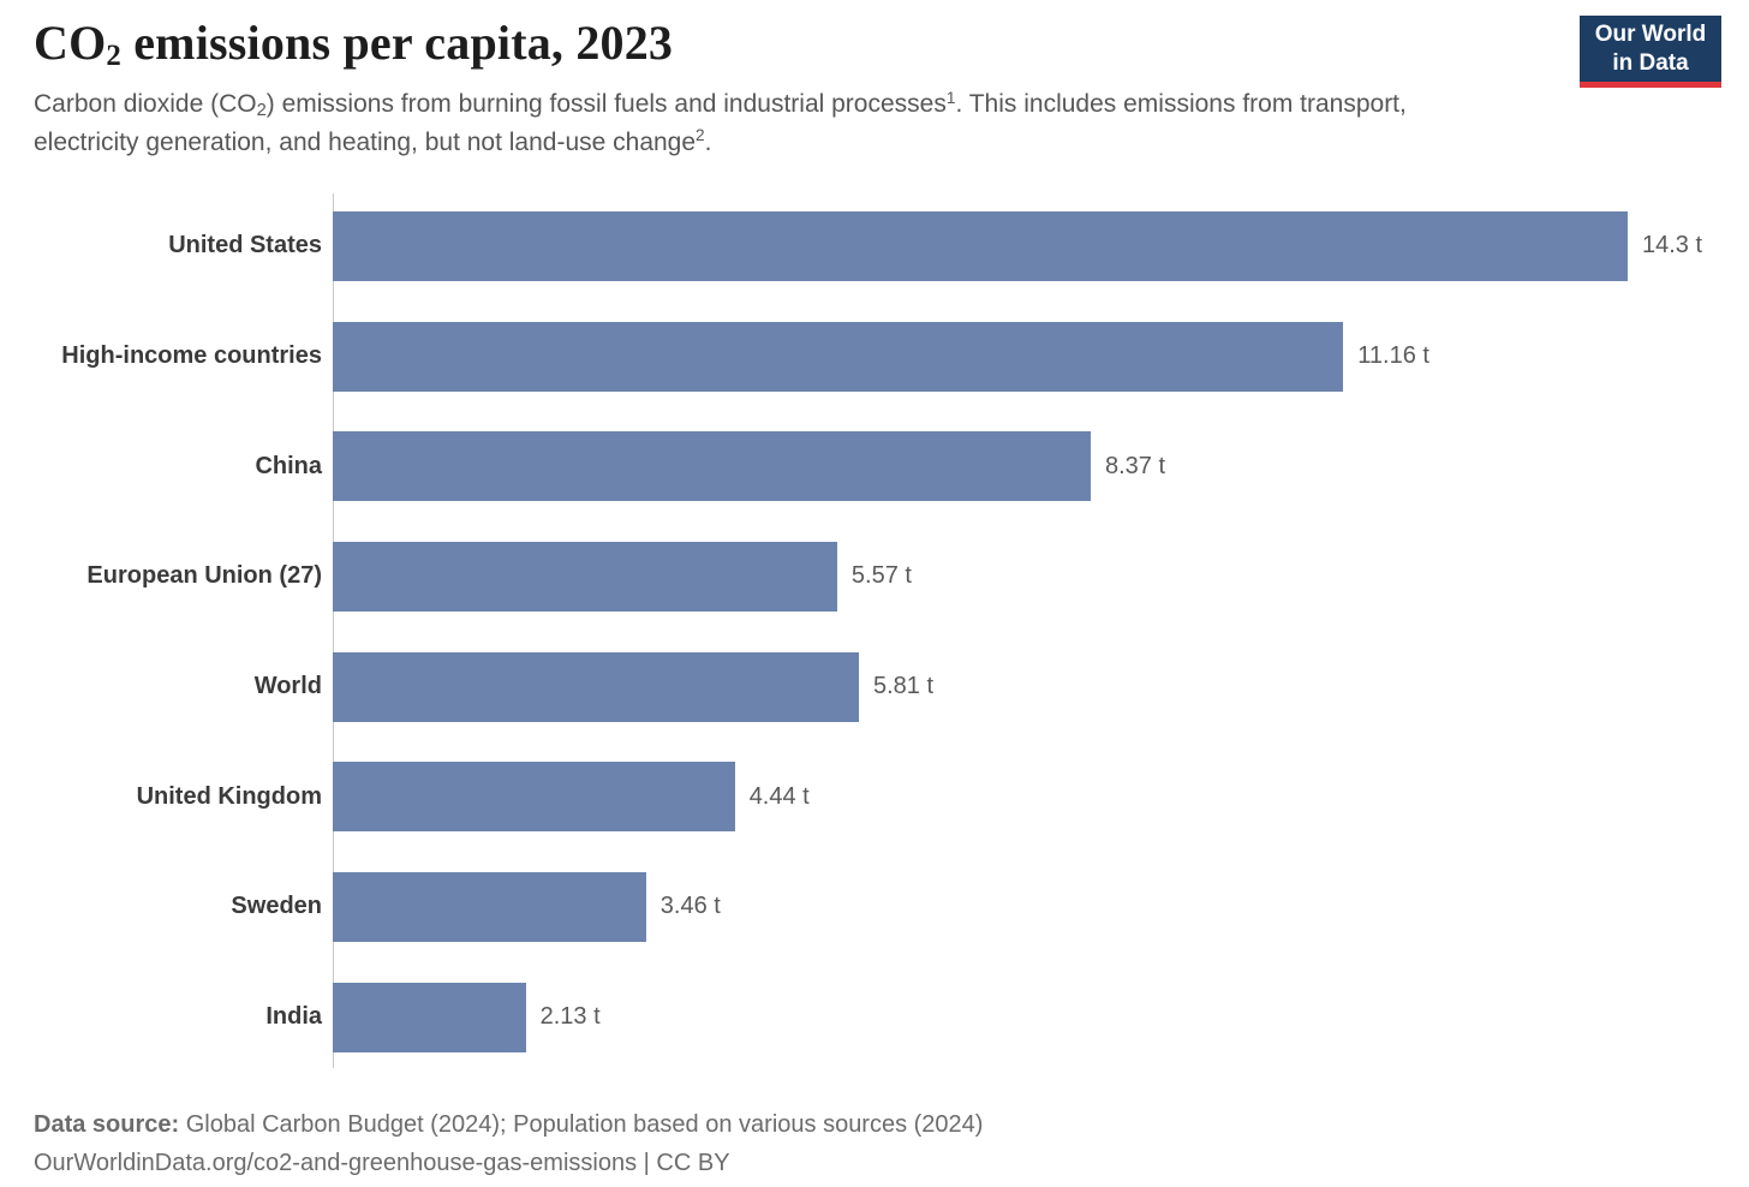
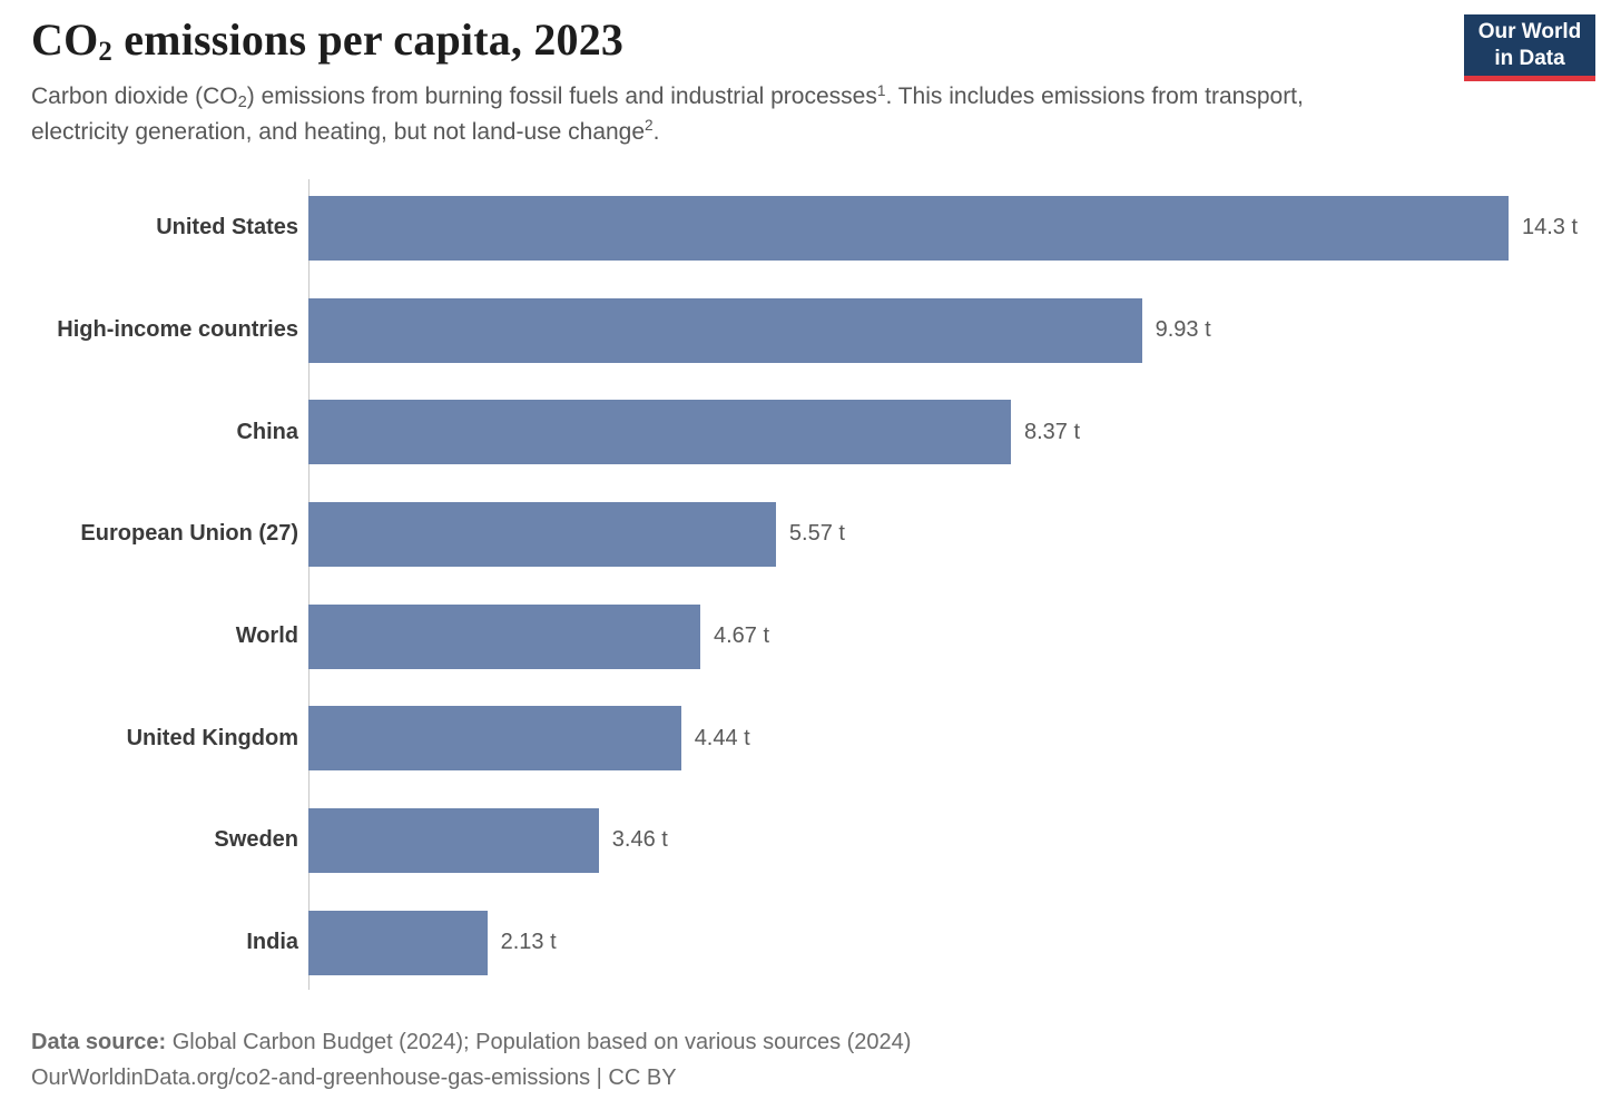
High-income countries: 11.16 -> 9.93
World: 5.81 -> 4.67
